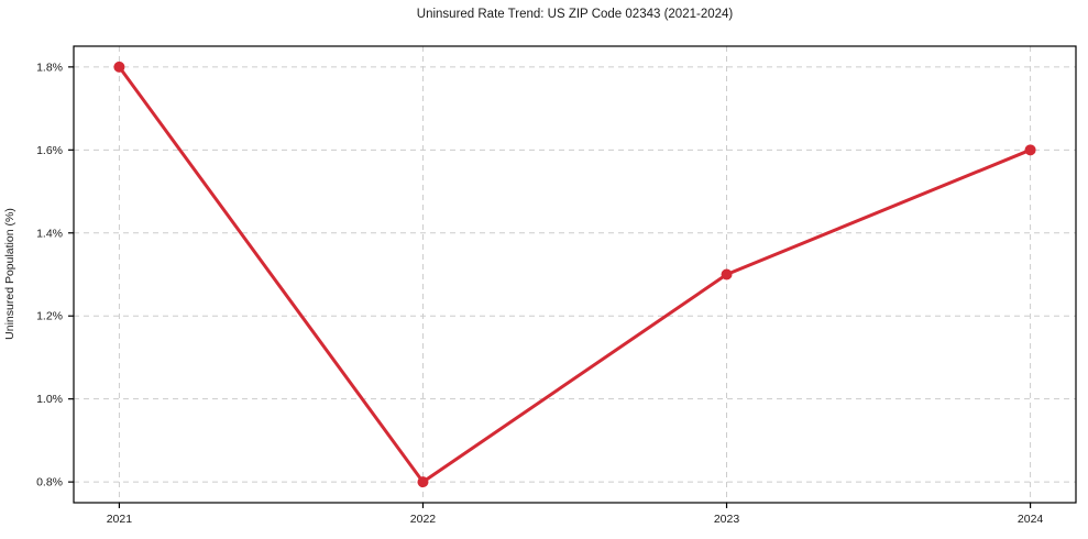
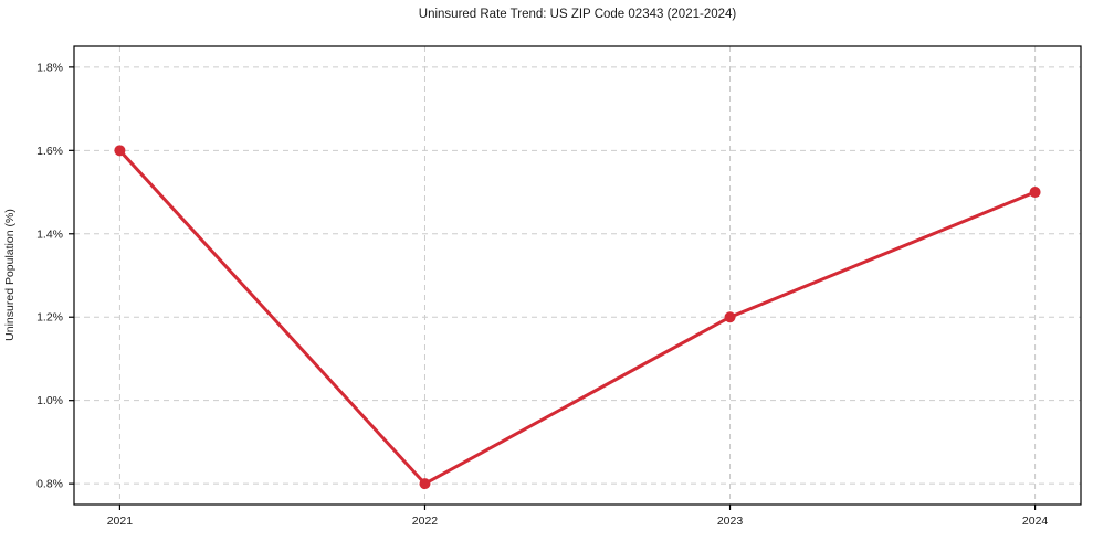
2021: 1.8% -> 1.6%
2023: 1.3% -> 1.2%
2024: 1.6% -> 1.5%
